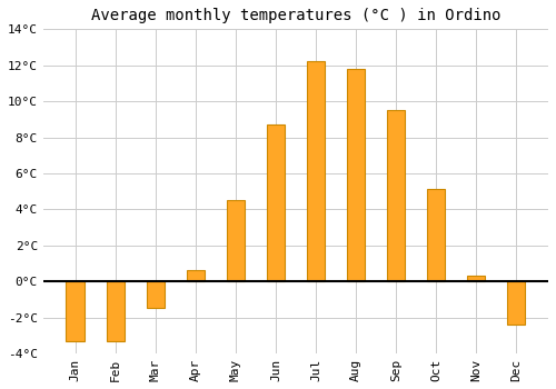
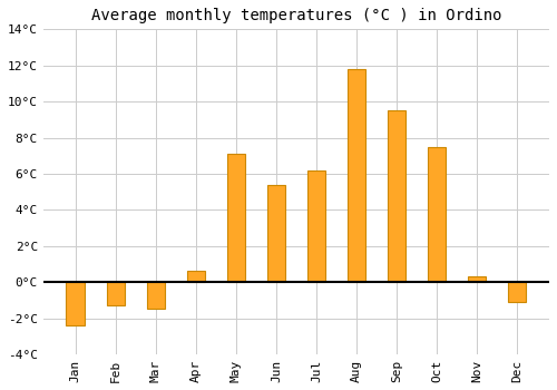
Jan: -3.3°C -> -2.4°C
Feb: -3.3°C -> -1.3°C
May: 4.5°C -> 7.1°C
Jun: 8.7°C -> 5.4°C
Jul: 12.2°C -> 6.2°C
Oct: 5.1°C -> 7.5°C
Dec: -2.4°C -> -1.1°C
